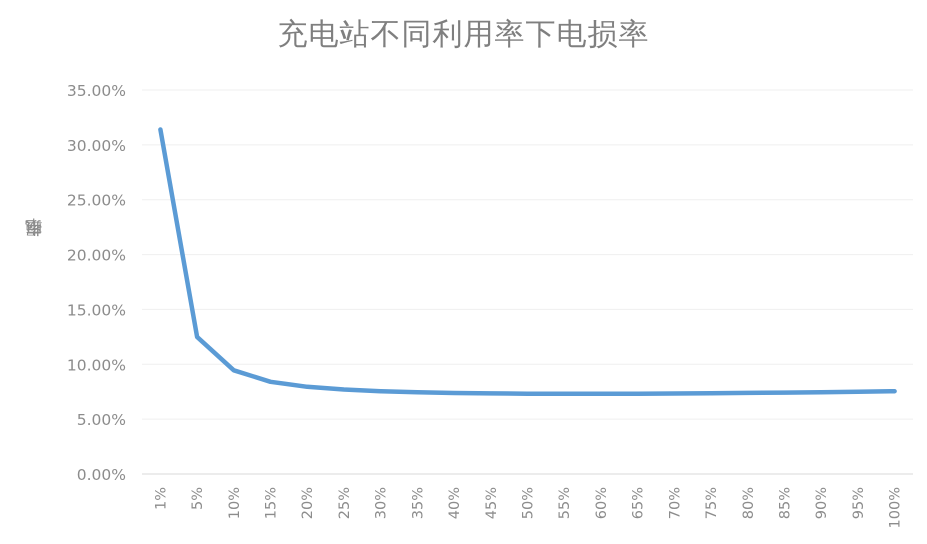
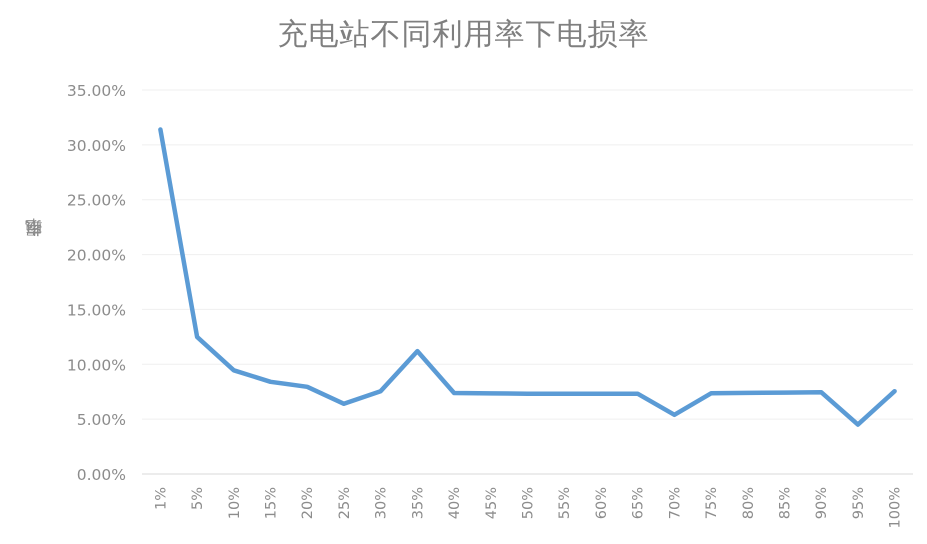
25%: 7.7% -> 6.4%
35%: 7.5% -> 11.2%
70%: 7.3% -> 5.4%
95%: 7.5% -> 4.5%
